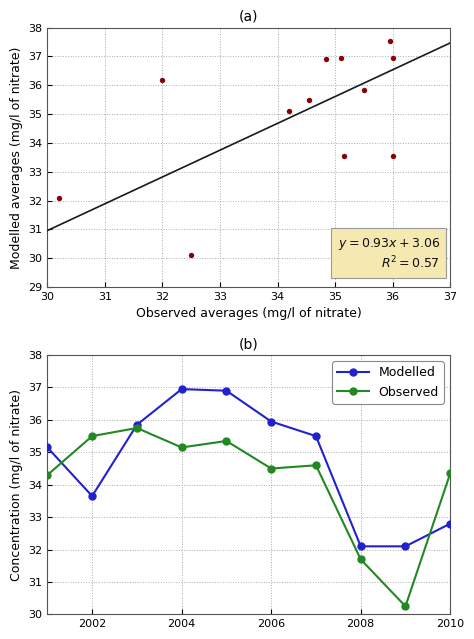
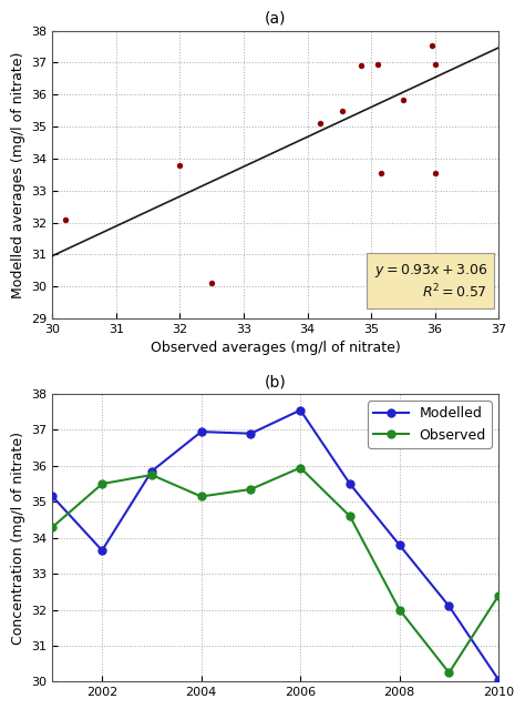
(a)/32: 36.20 -> 33.80
(b)/Modelled/2006: 35.95 -> 37.55
(b)/Observed/2006: 34.50 -> 35.95
(b)/Modelled/2008: 32.10 -> 33.80
(b)/Observed/2008: 31.70 -> 32.00
(b)/Modelled/2010: 32.80 -> 30.05
(b)/Observed/2010: 34.35 -> 32.40
